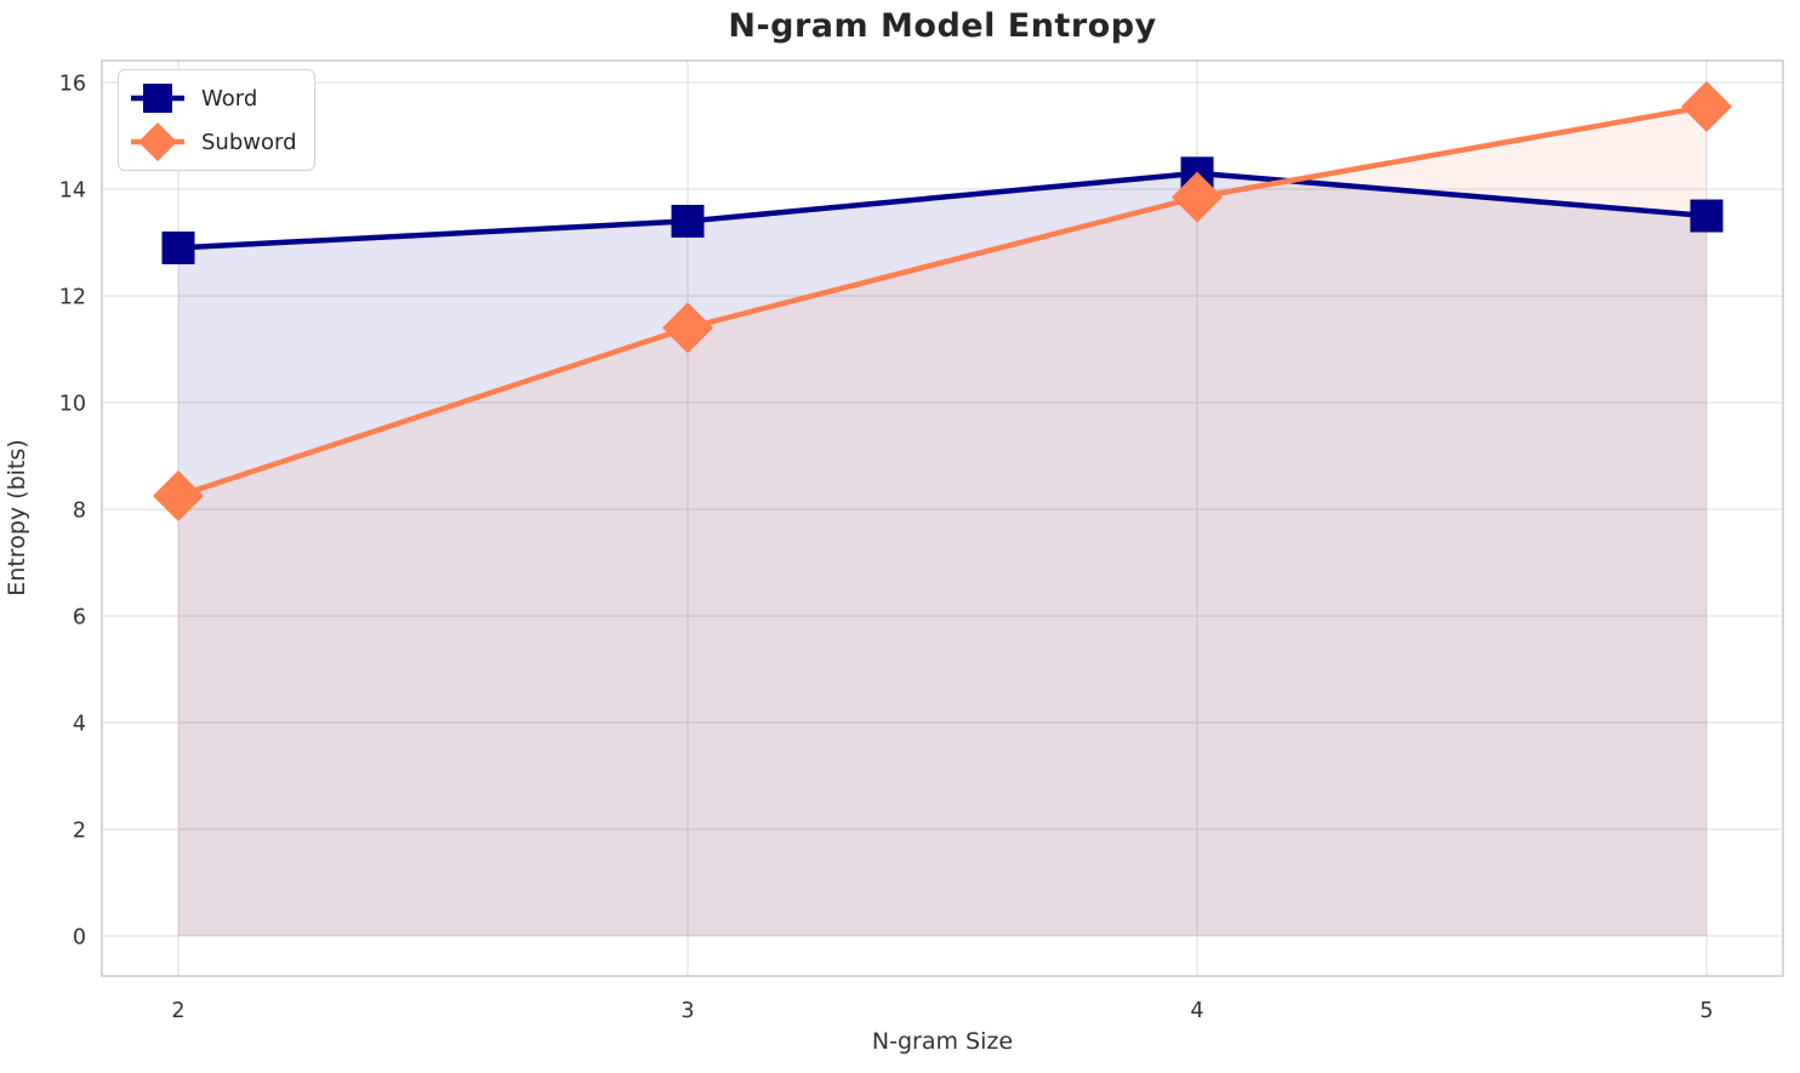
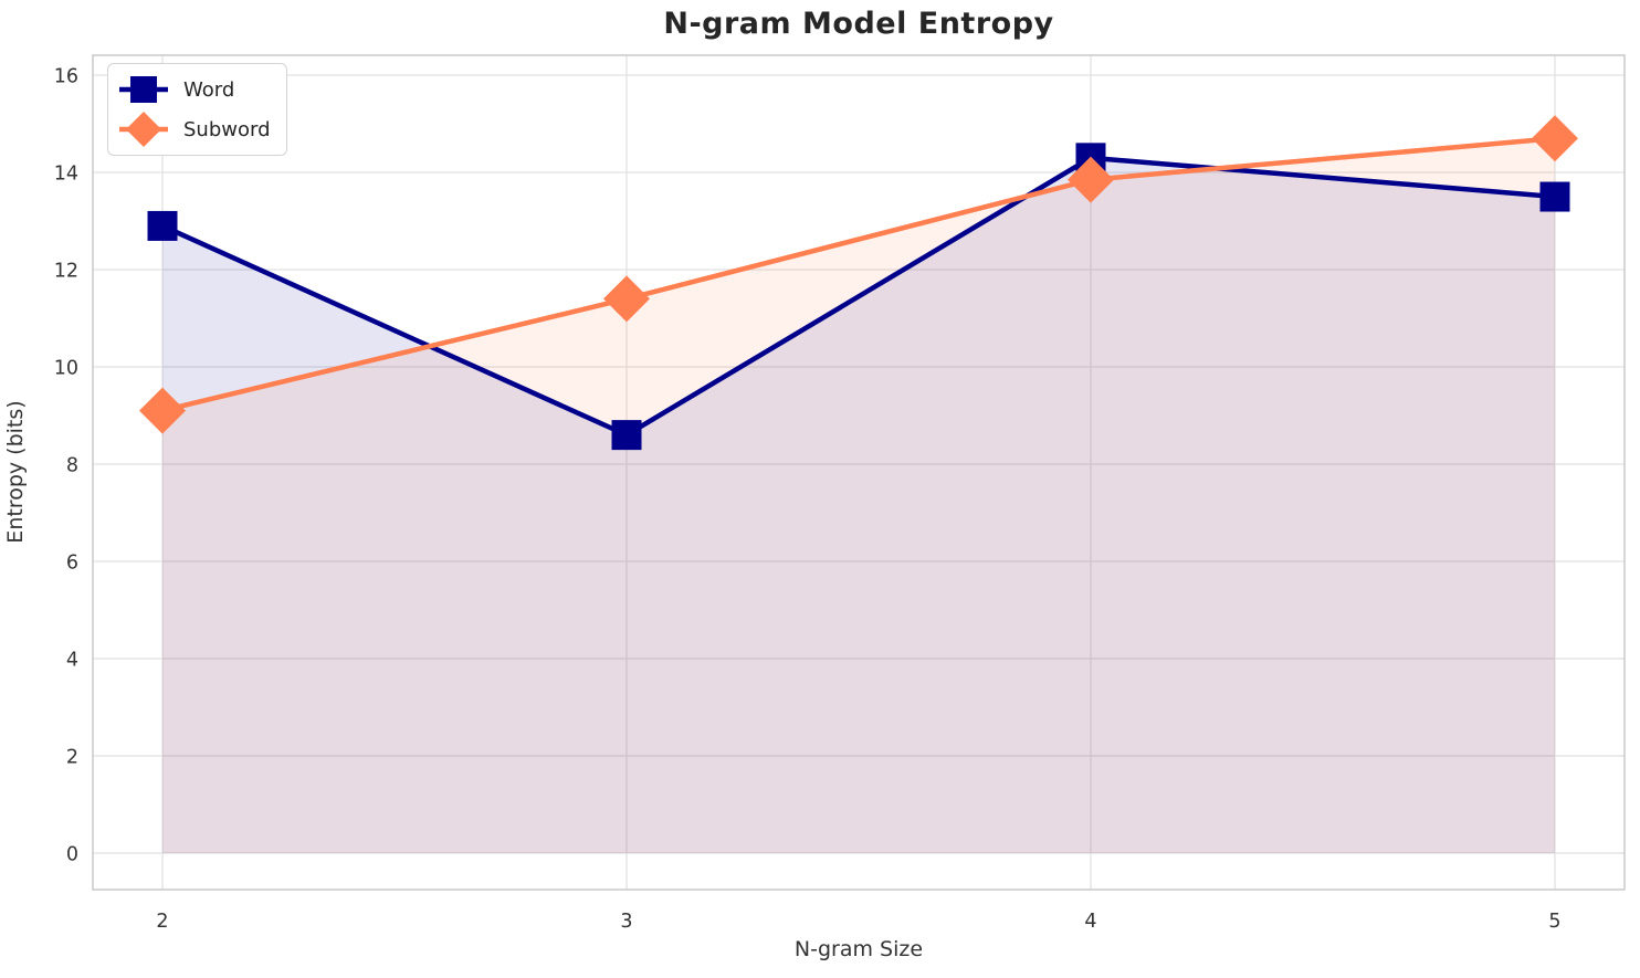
Subword/2: 8.2 -> 9.1
Word/3: 13.4 -> 8.6
Subword/5: 15.6 -> 14.7
